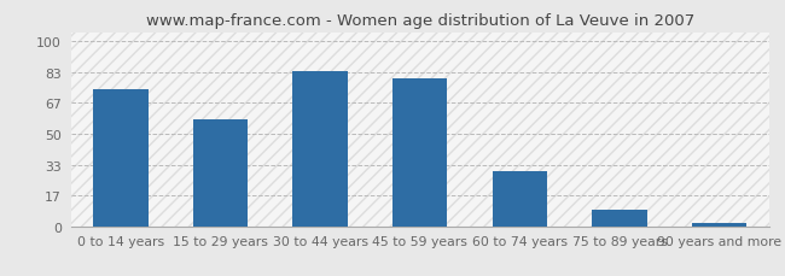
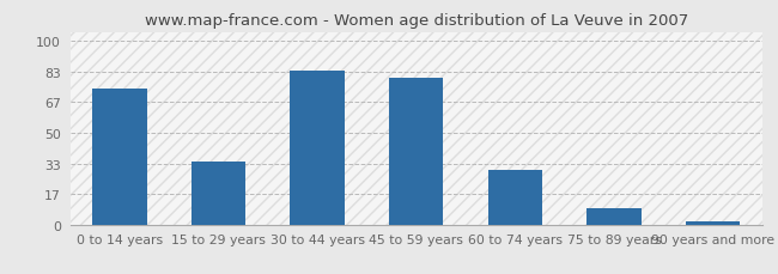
15 to 29 years: 58 -> 34
